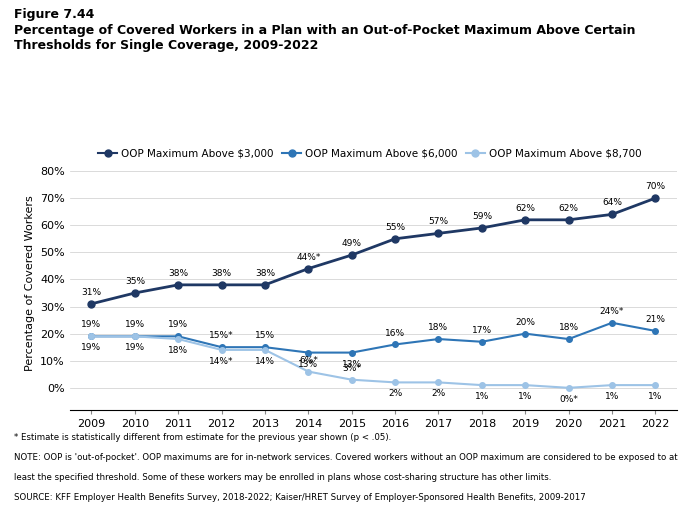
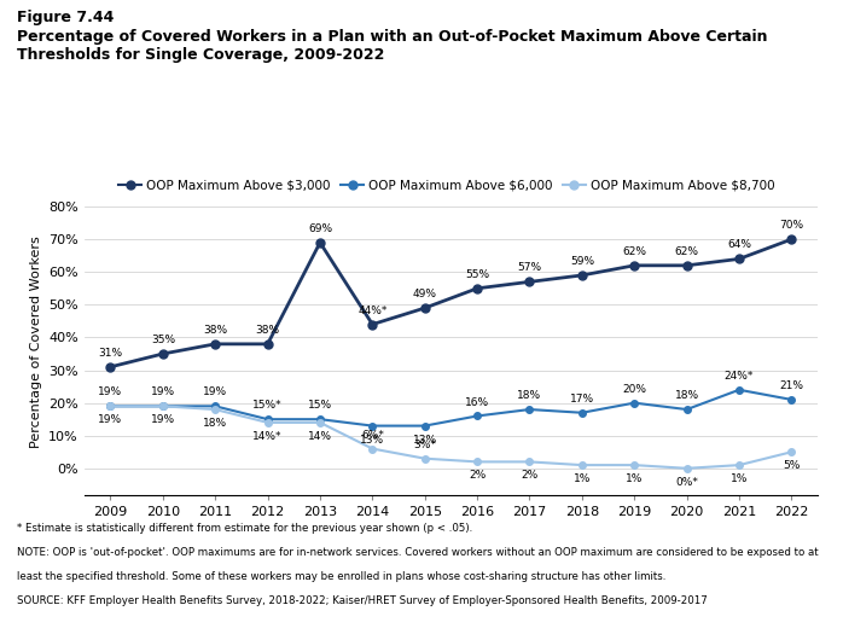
OOP Maximum Above $3,000/2013: 38% -> 69%
OOP Maximum Above $8,700/2022: 1% -> 5%
